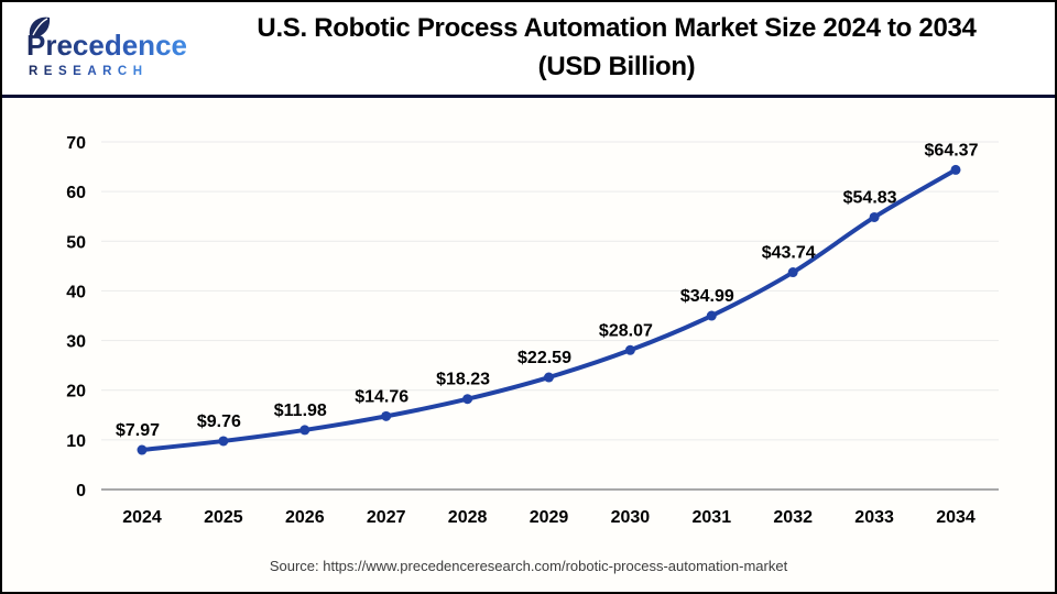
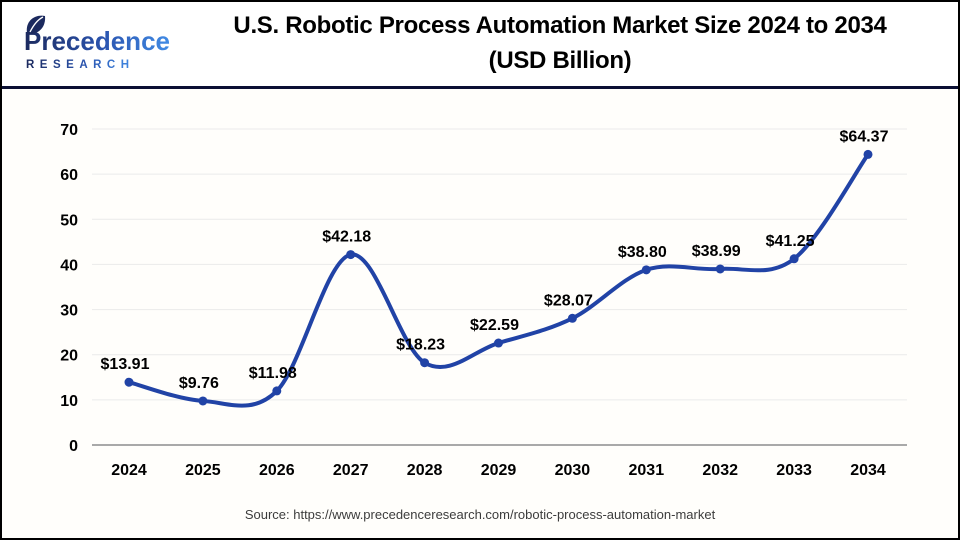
2024: $7.97 -> $13.91
2027: $14.76 -> $42.18
2031: $34.99 -> $38.80
2032: $43.74 -> $38.99
2033: $54.83 -> $41.25
